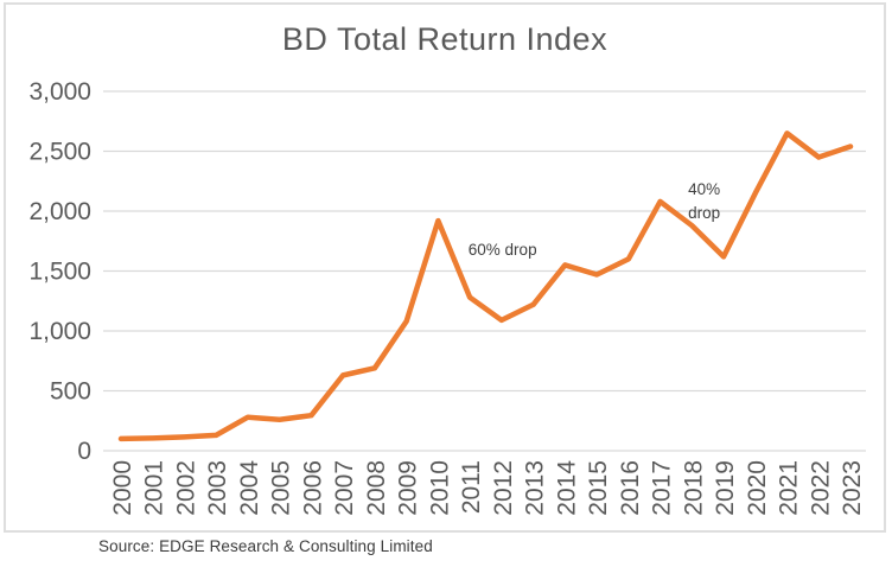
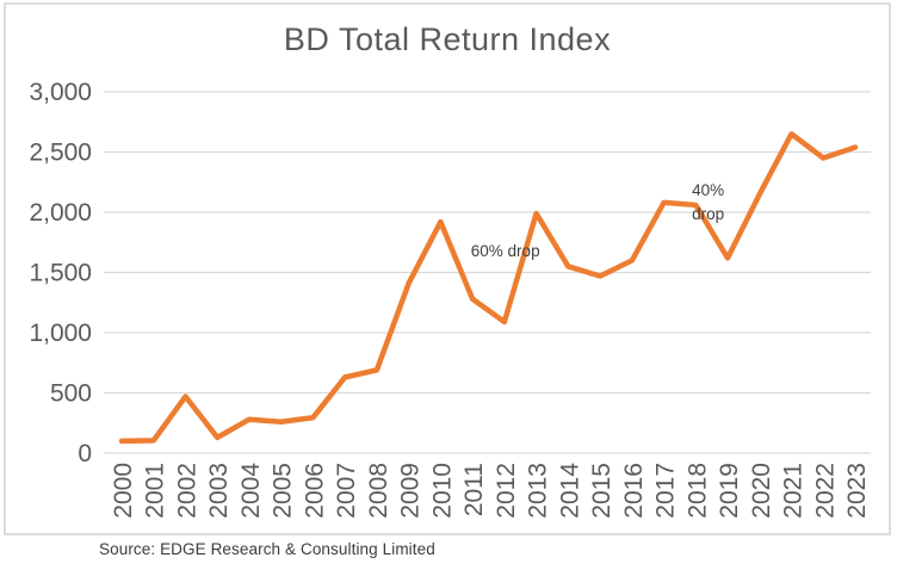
2002: 120 -> 470
2009: 1080 -> 1410
2013: 1220 -> 1990
2018: 1880 -> 2060
